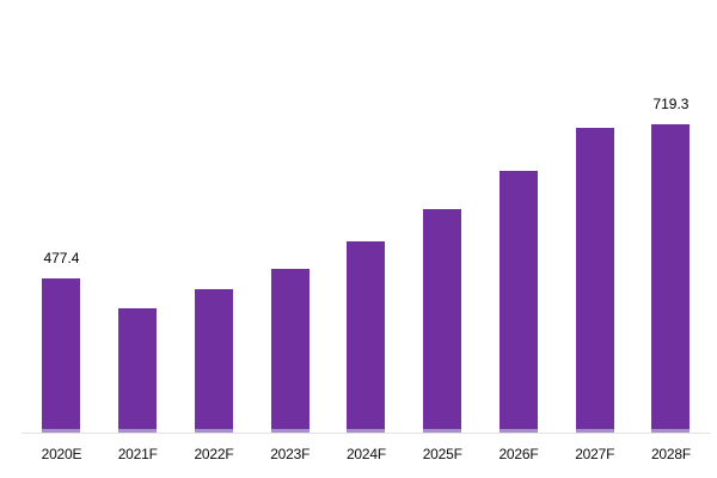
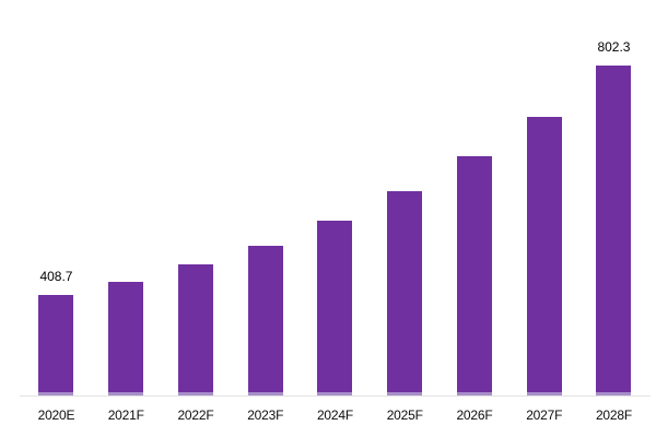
2020E: 477.4 -> 408.7
2028F: 719.3 -> 802.3
